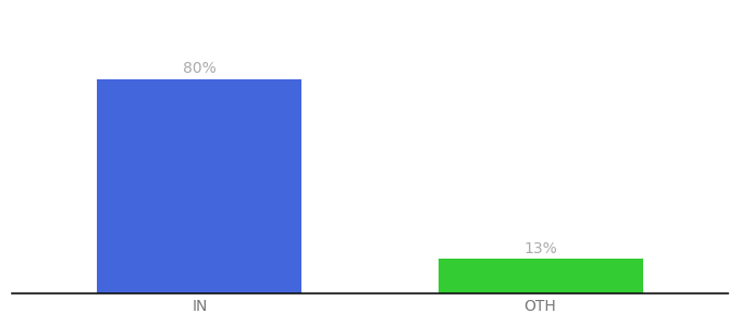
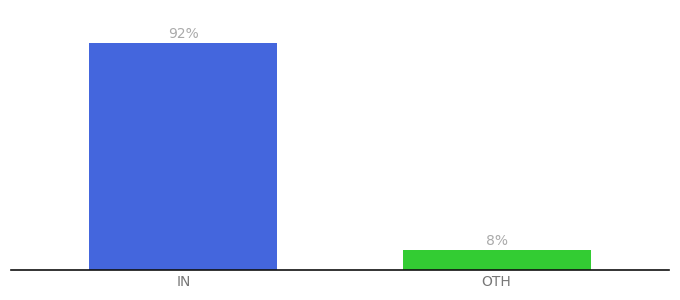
IN: 80% -> 92%
OTH: 13% -> 8%
